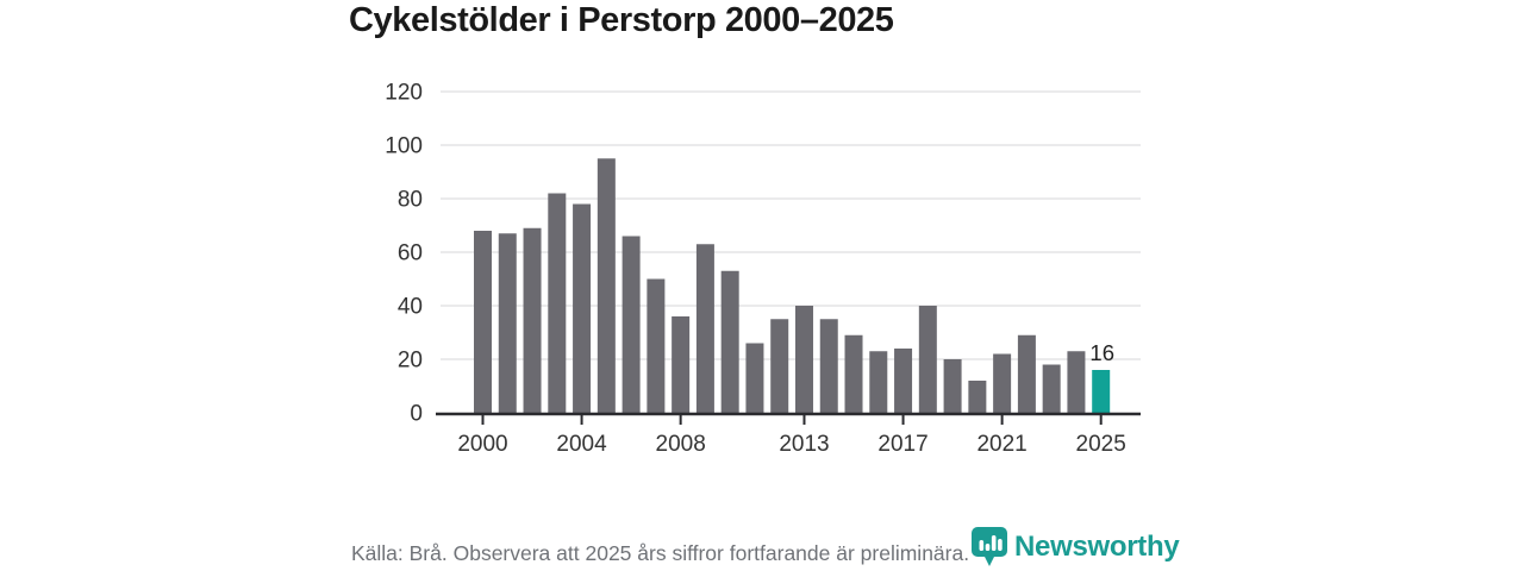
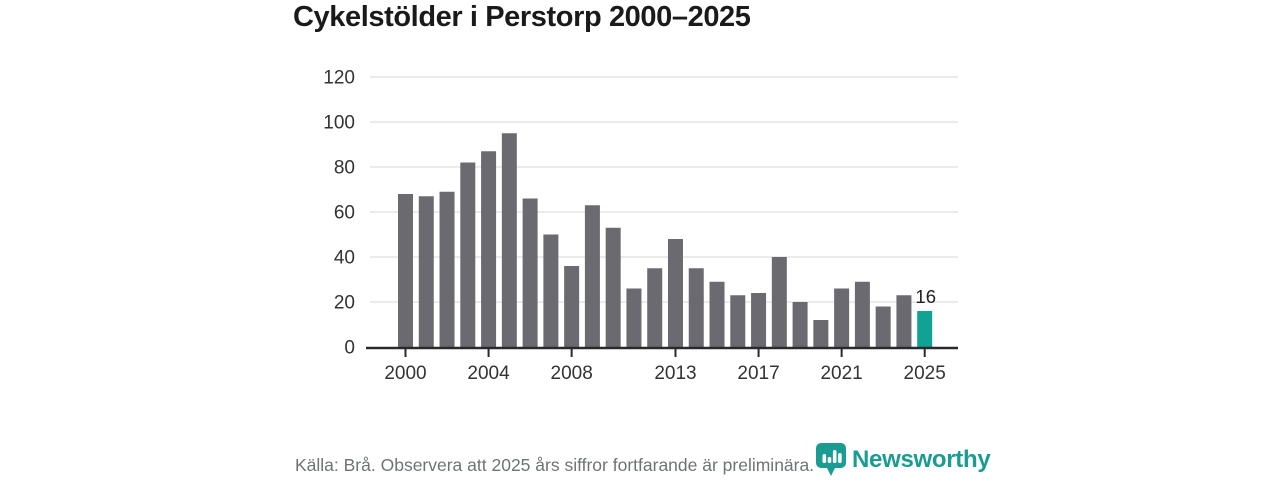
2004: 78 -> 87
2013: 40 -> 48
2021: 22 -> 26
